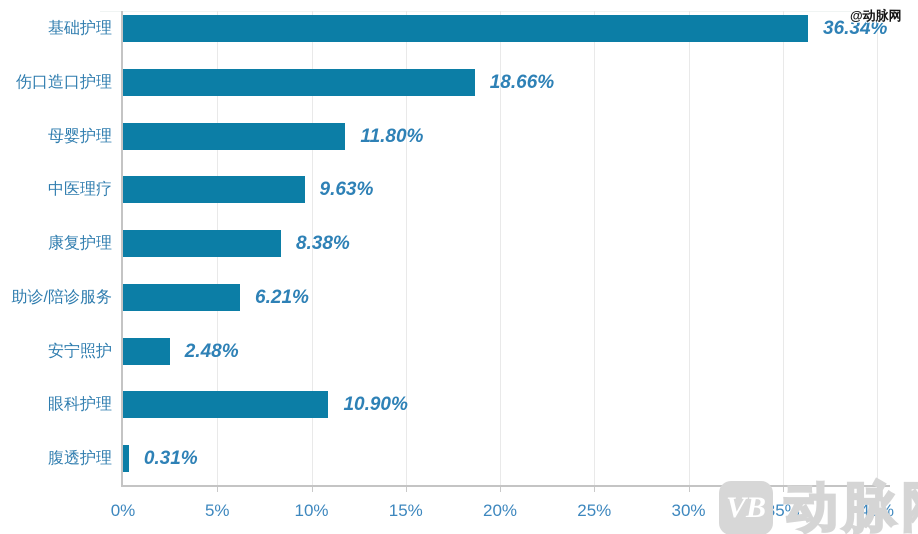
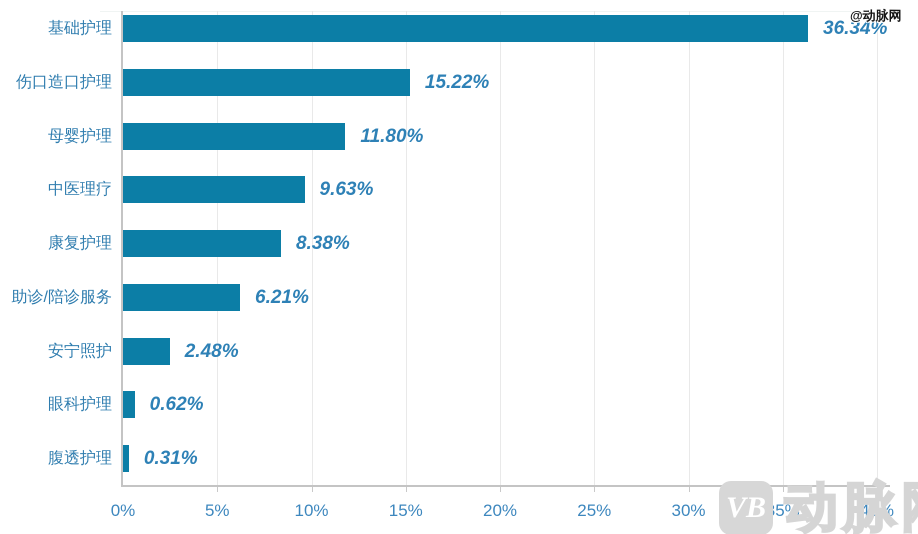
伤口造口护理: 18.66% -> 15.22%
眼科护理: 10.90% -> 0.62%
